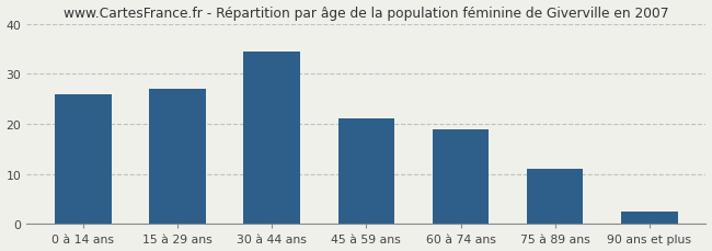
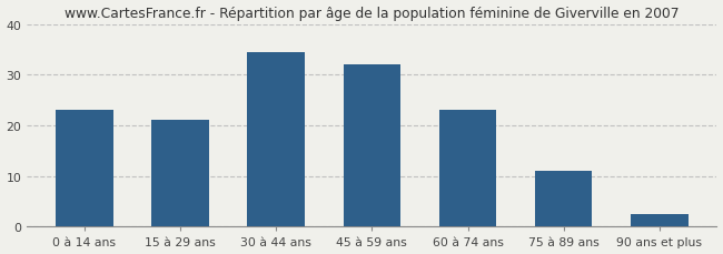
0 à 14 ans: 26.0 -> 23.0
15 à 29 ans: 27.0 -> 21.0
45 à 59 ans: 21.0 -> 32.0
60 à 74 ans: 19.0 -> 23.0
